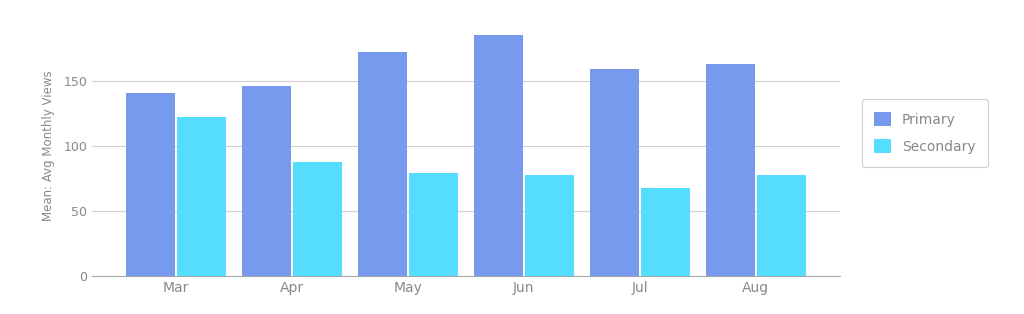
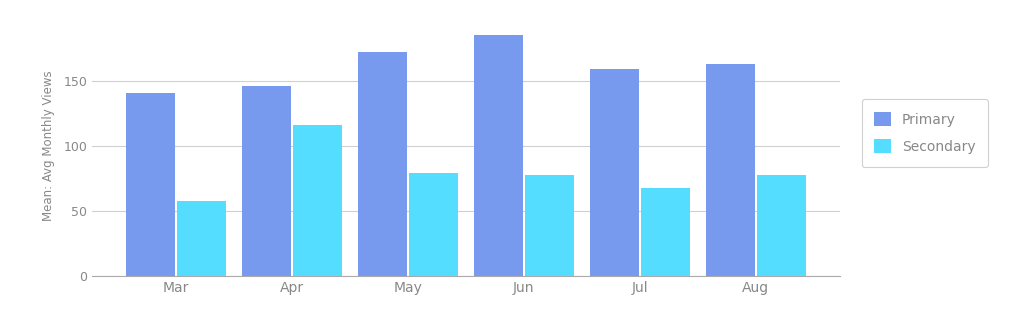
Secondary/Mar: 122 -> 58
Secondary/Apr: 88 -> 116
